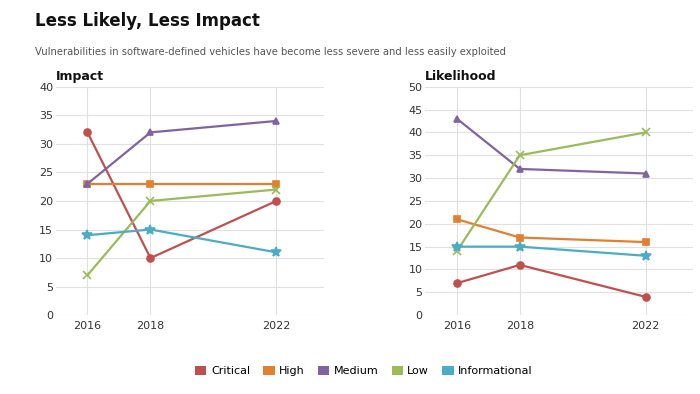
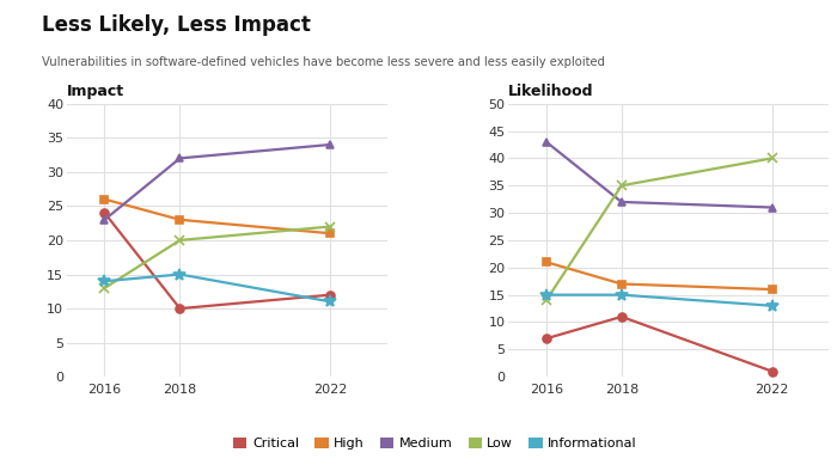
Impact/Critical/2016: 32 -> 24
Impact/High/2016: 23 -> 26
Impact/Low/2016: 7 -> 13
Impact/Critical/2022: 20 -> 12
Impact/High/2022: 23 -> 21
Likelihood/Critical/2022: 4 -> 1
